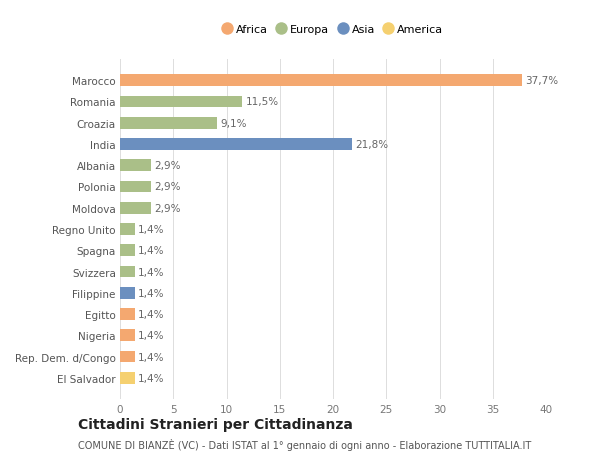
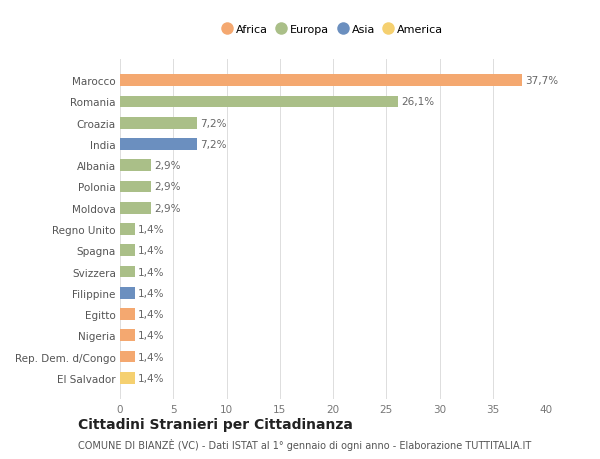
Romania: 11,5% -> 26,1%
Croazia: 9,1% -> 7,2%
India: 21,8% -> 7,2%
